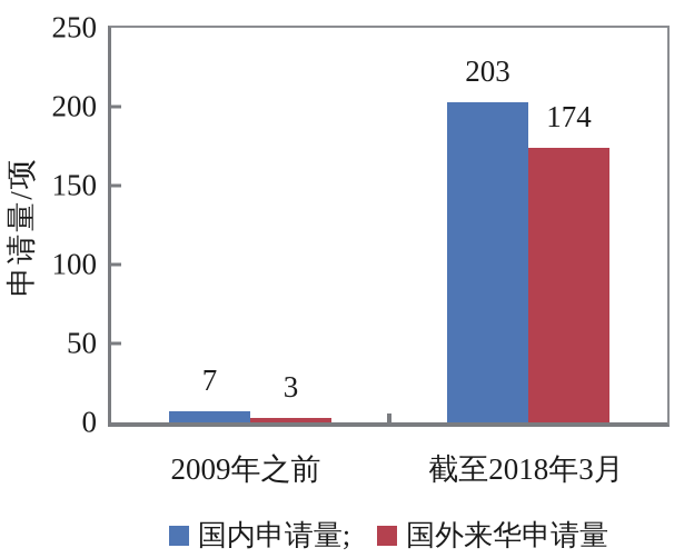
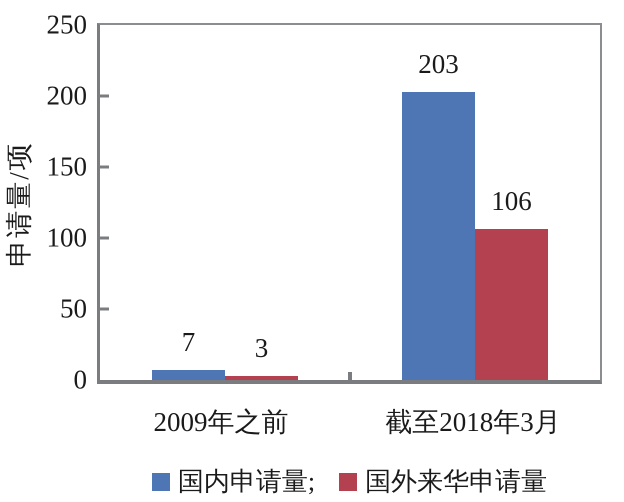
国外来华申请量/截至2018年3月: 174 -> 106
